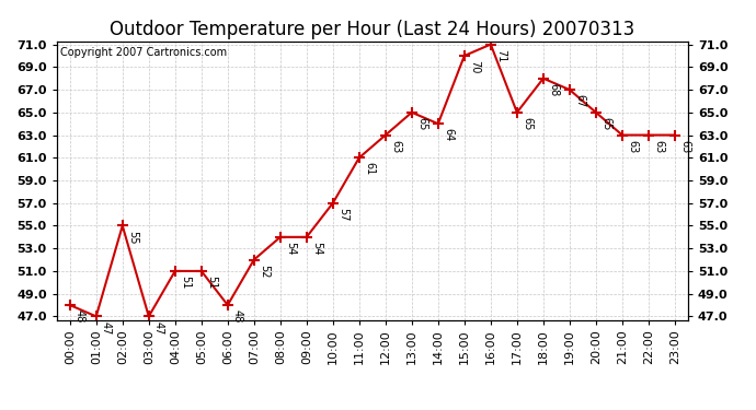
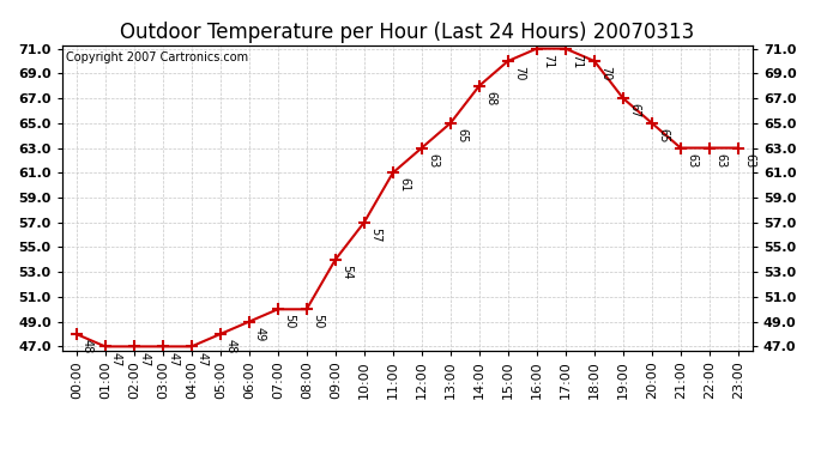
02:00: 55 -> 47
04:00: 51 -> 47
05:00: 51 -> 48
06:00: 48 -> 49
07:00: 52 -> 50
08:00: 54 -> 50
14:00: 64 -> 68
17:00: 65 -> 71
18:00: 68 -> 70
